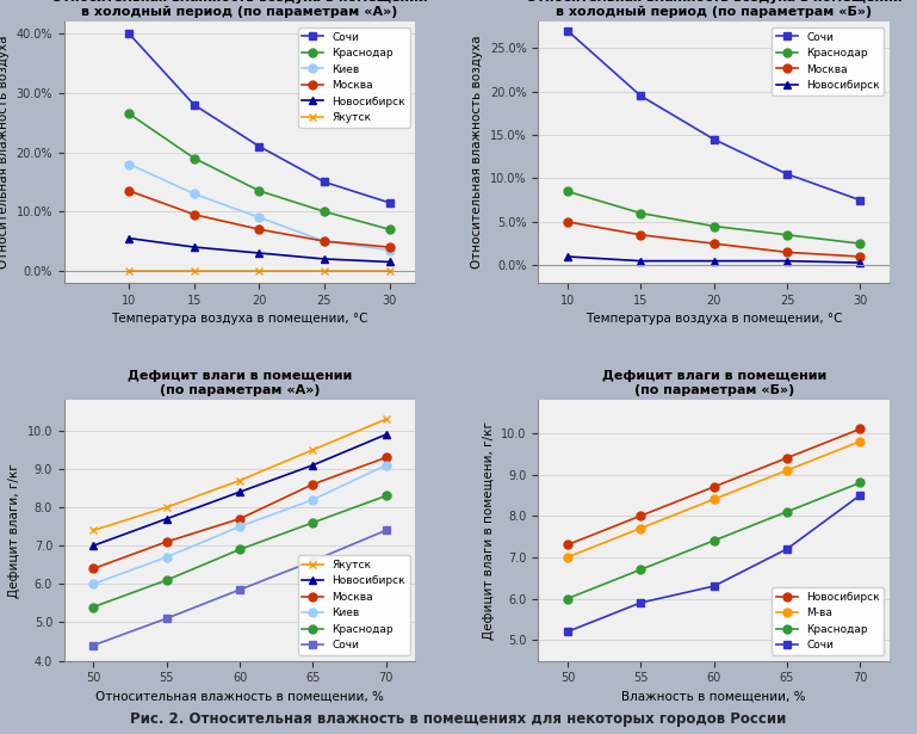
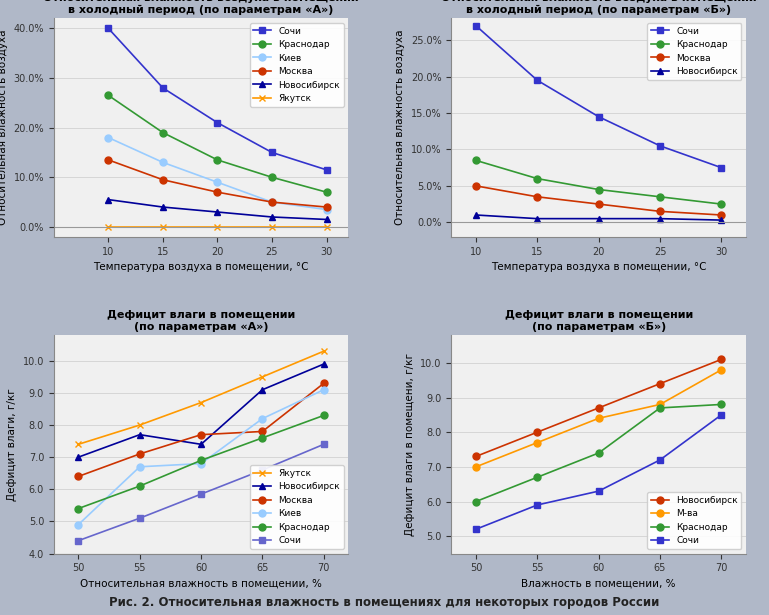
Дефицит влаги в помещении (по параметрам «А»)/Киев/50: 6.0 -> 4.9
Дефицит влаги в помещении (по параметрам «А»)/Новосибирск/60: 8.4 -> 7.4
Дефицит влаги в помещении (по параметрам «А»)/Киев/60: 7.5 -> 6.8
Дефицит влаги в помещении (по параметрам «А»)/Москва/65: 8.6 -> 7.8
Дефицит влаги в помещении (по параметрам «Б»)/М-ва/65: 9.1 -> 8.8
Дефицит влаги в помещении (по параметрам «Б»)/Краснодар/65: 8.1 -> 8.7
